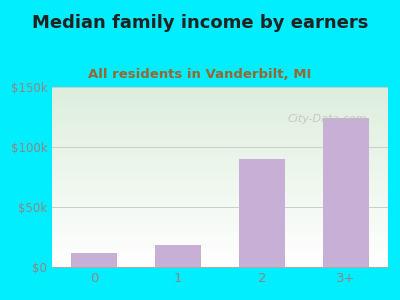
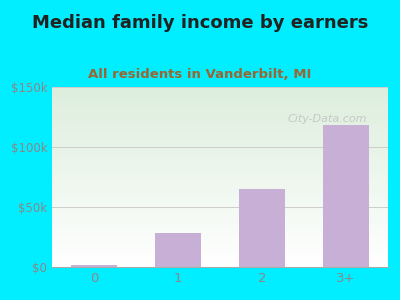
0: $12k -> $2k
1: $18k -> $28k
2: $90k -> $65k
3+: $124k -> $118k
